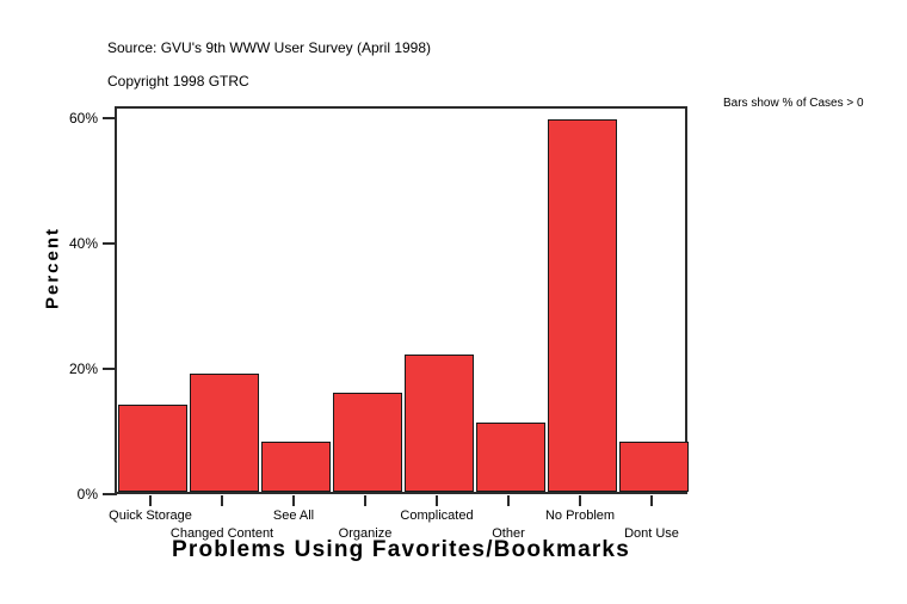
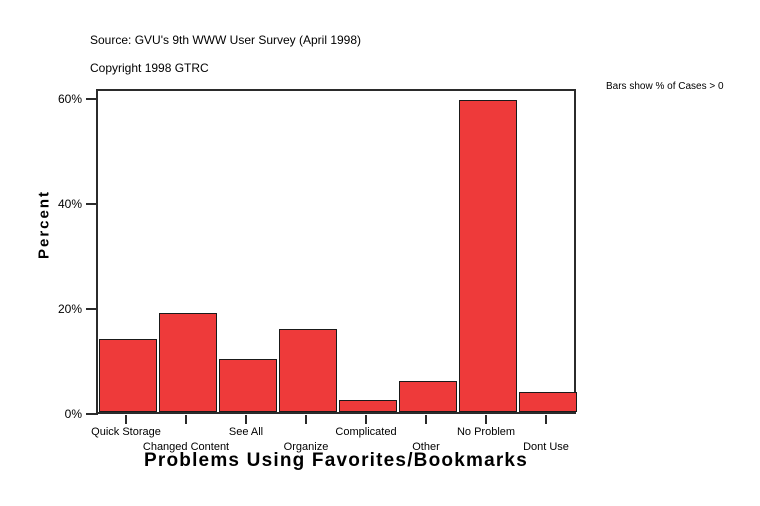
See All: 8% -> 10%
Complicated: 22% -> 2%
Other: 11% -> 6%
Dont Use: 8% -> 4%
